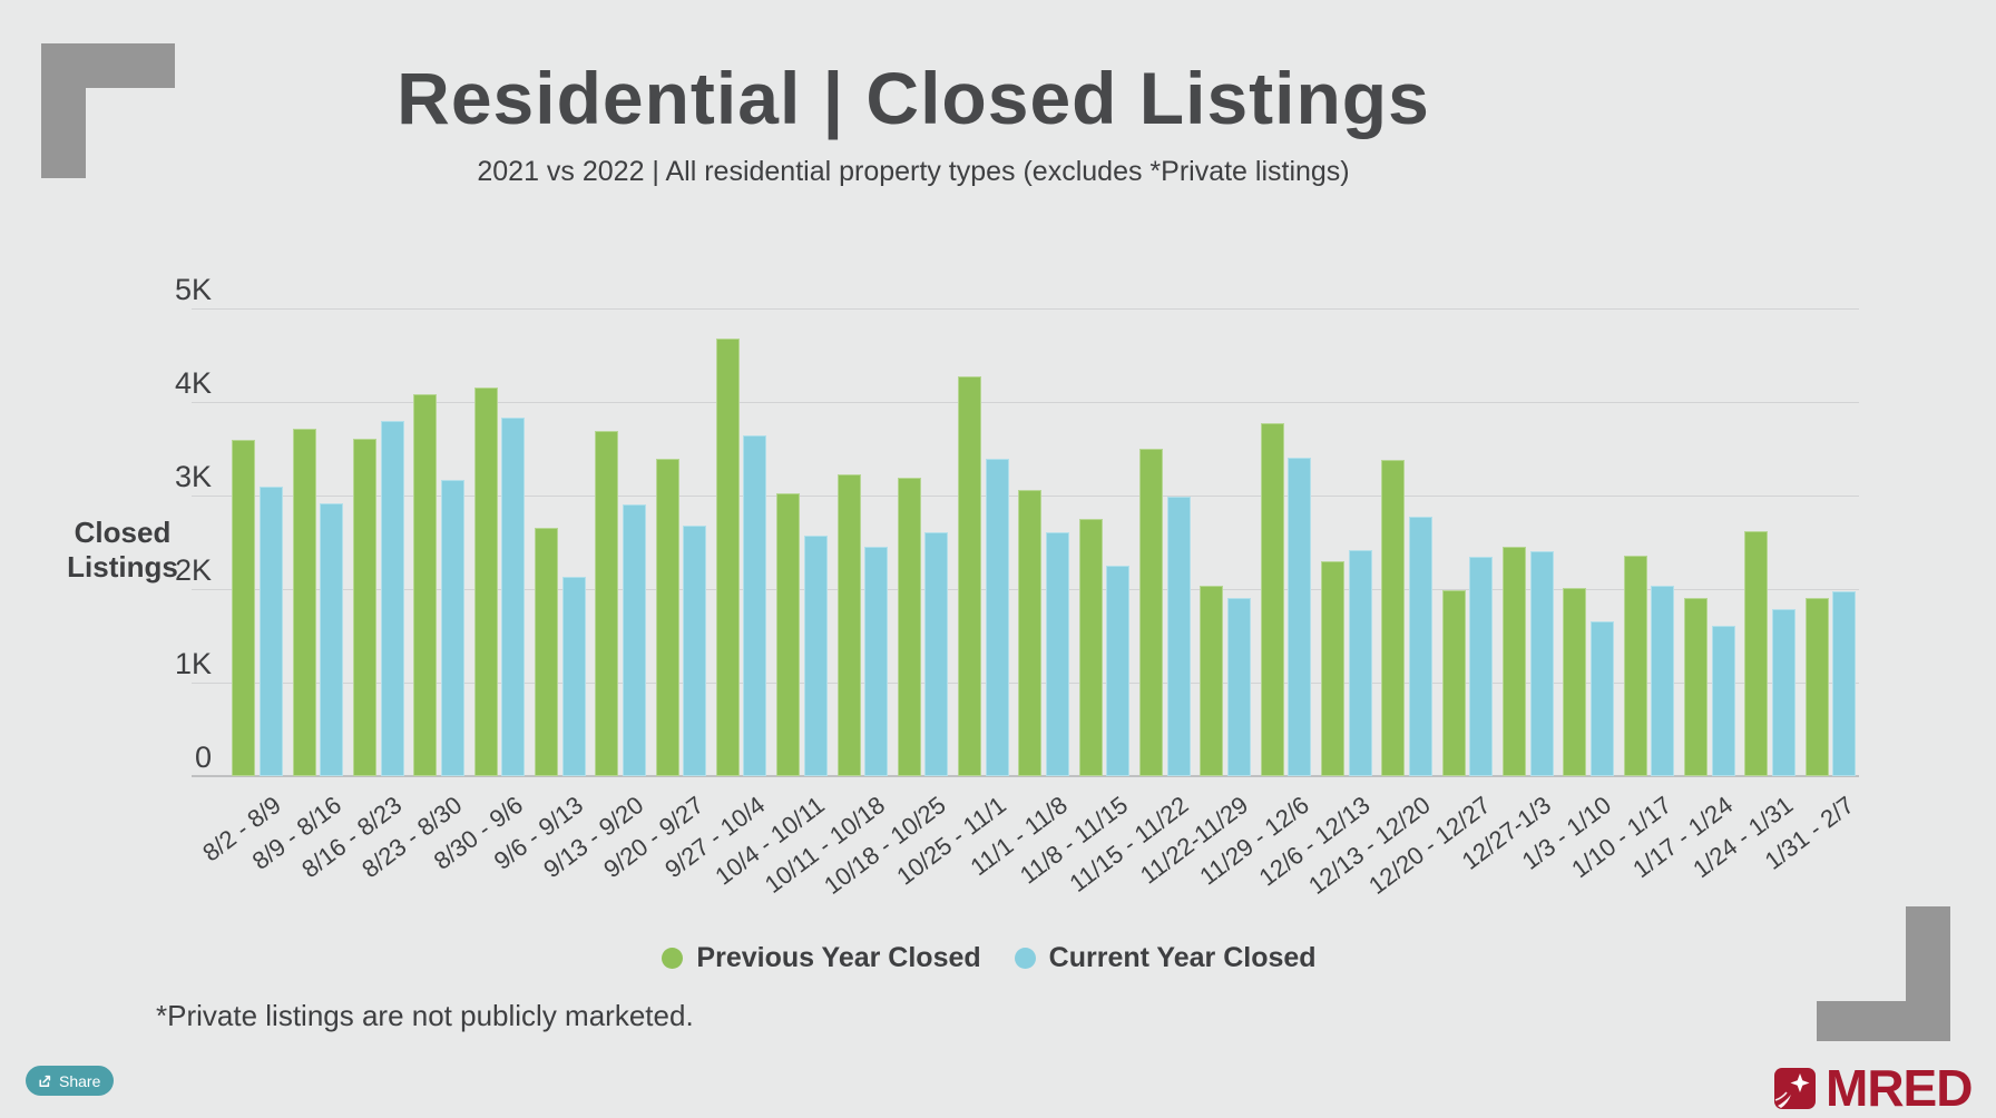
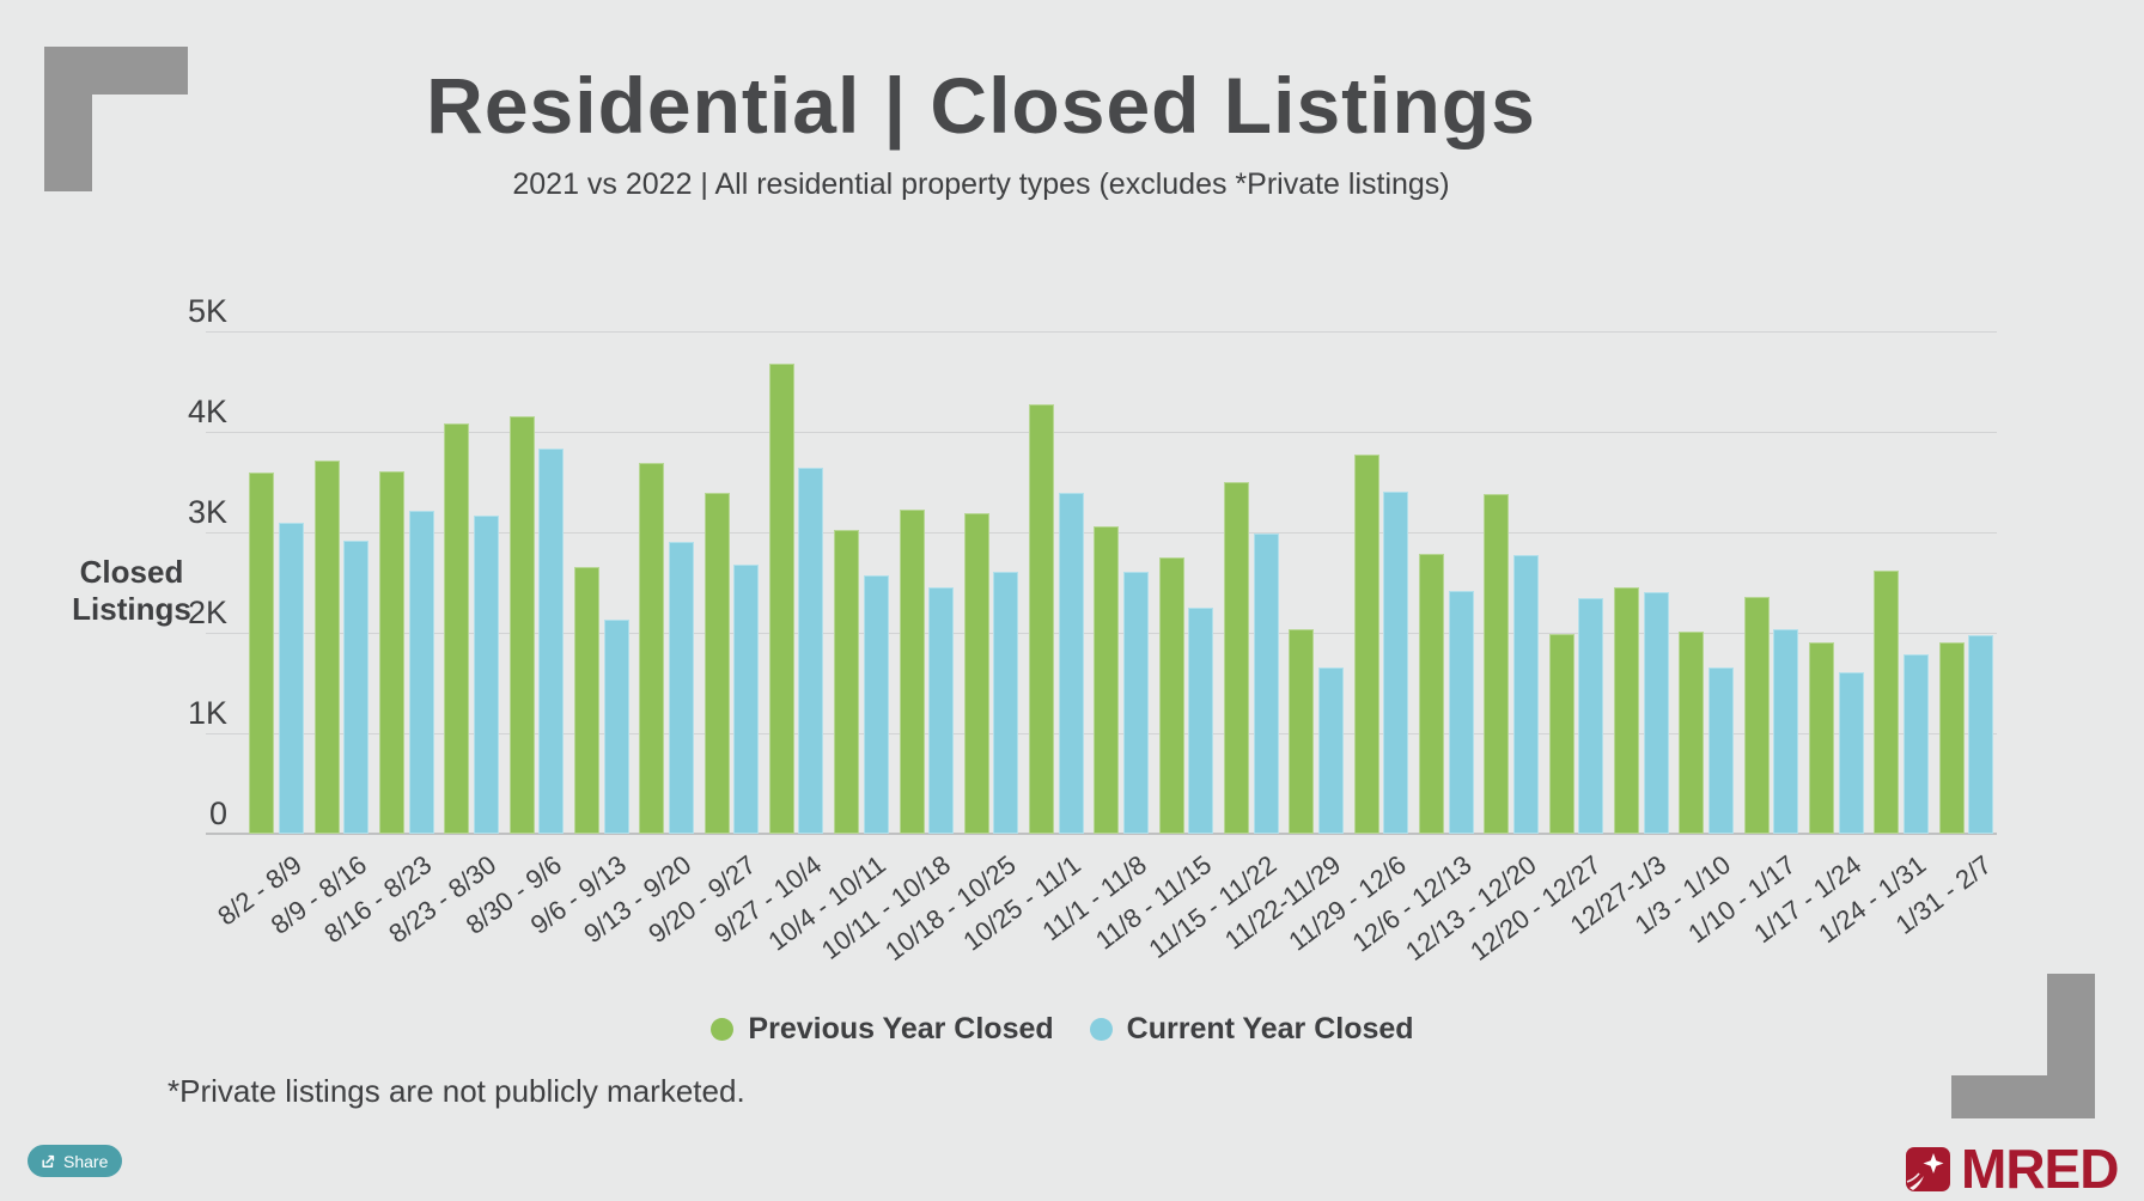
Current Year Closed/8/16 - 8/23: 3.8K -> 3.2K
Current Year Closed/11/22-11/29: 1.9K -> 1.7K
Previous Year Closed/12/6 - 12/13: 2.3K -> 2.8K
